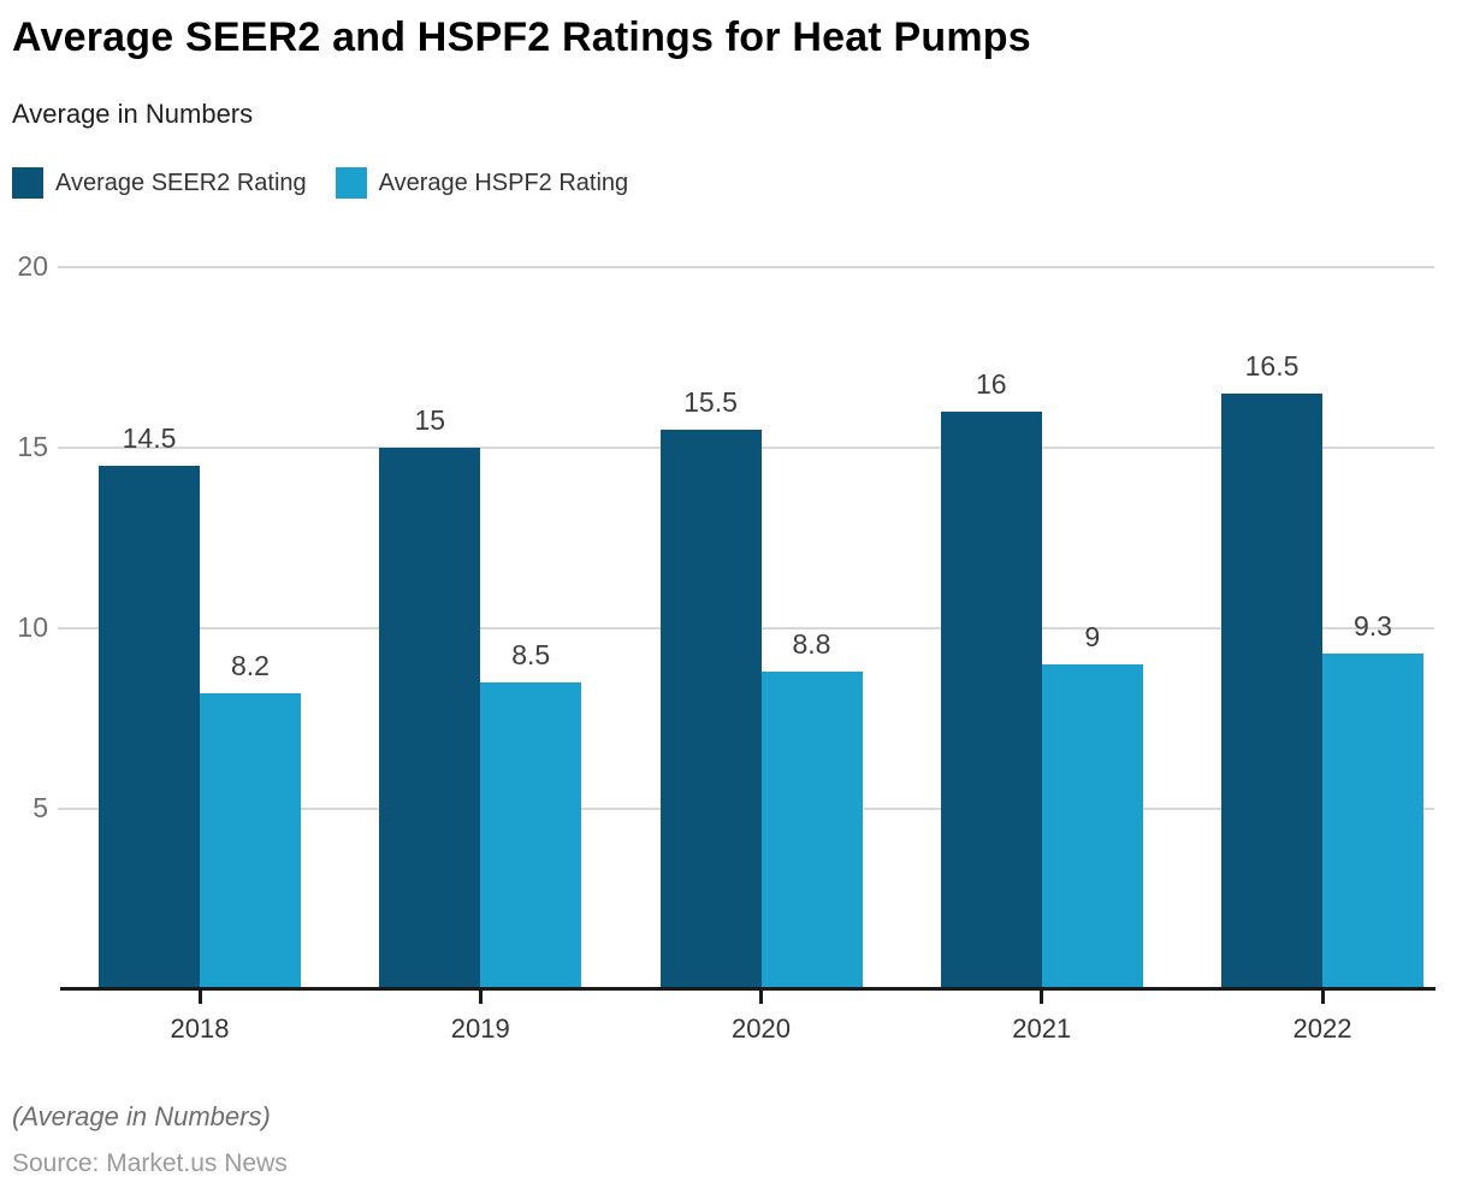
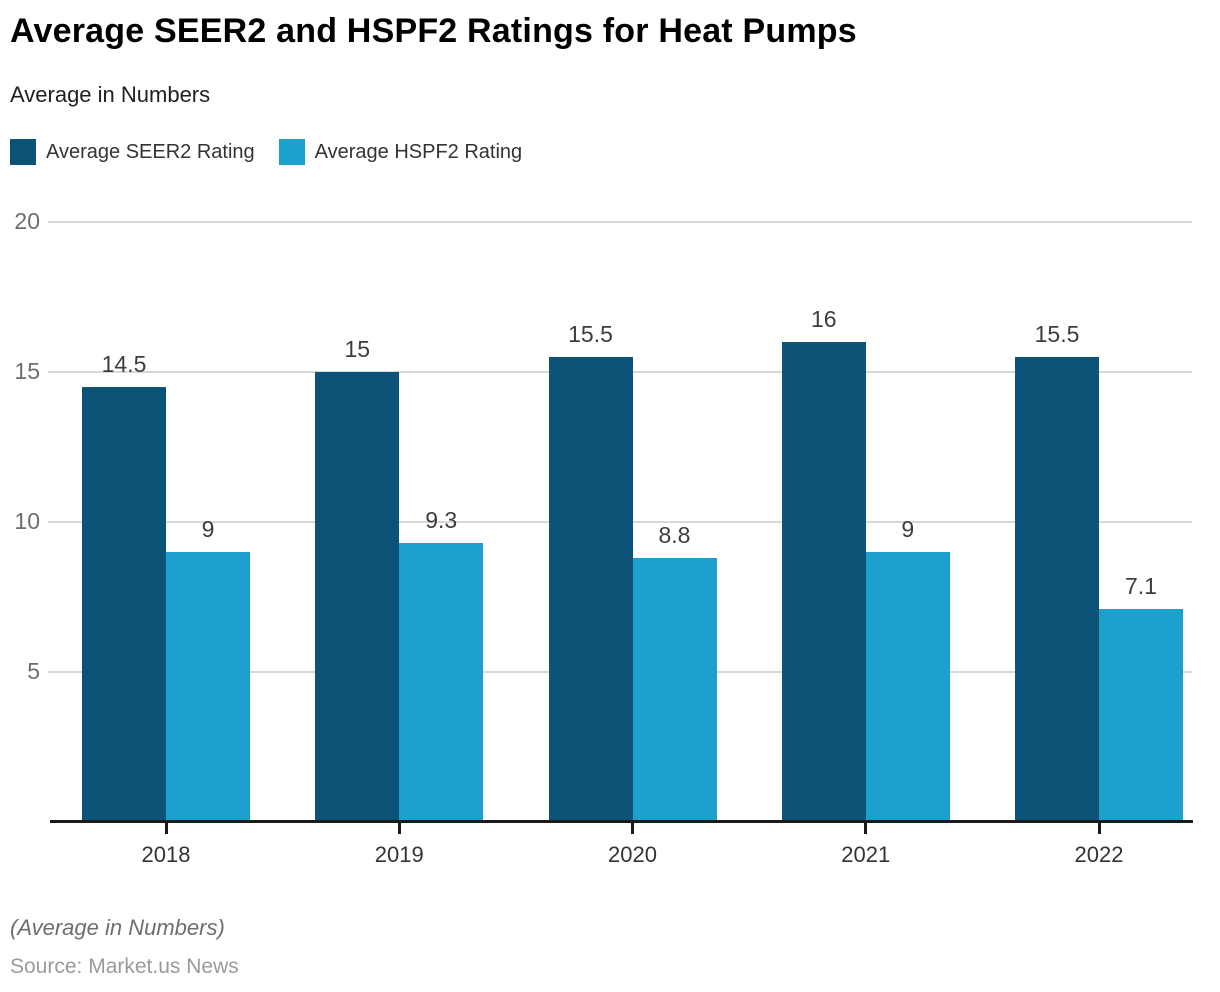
Average HSPF2 Rating/2018: 8.2 -> 9
Average HSPF2 Rating/2019: 8.5 -> 9.3
Average SEER2 Rating/2022: 16.5 -> 15.5
Average HSPF2 Rating/2022: 9.3 -> 7.1
